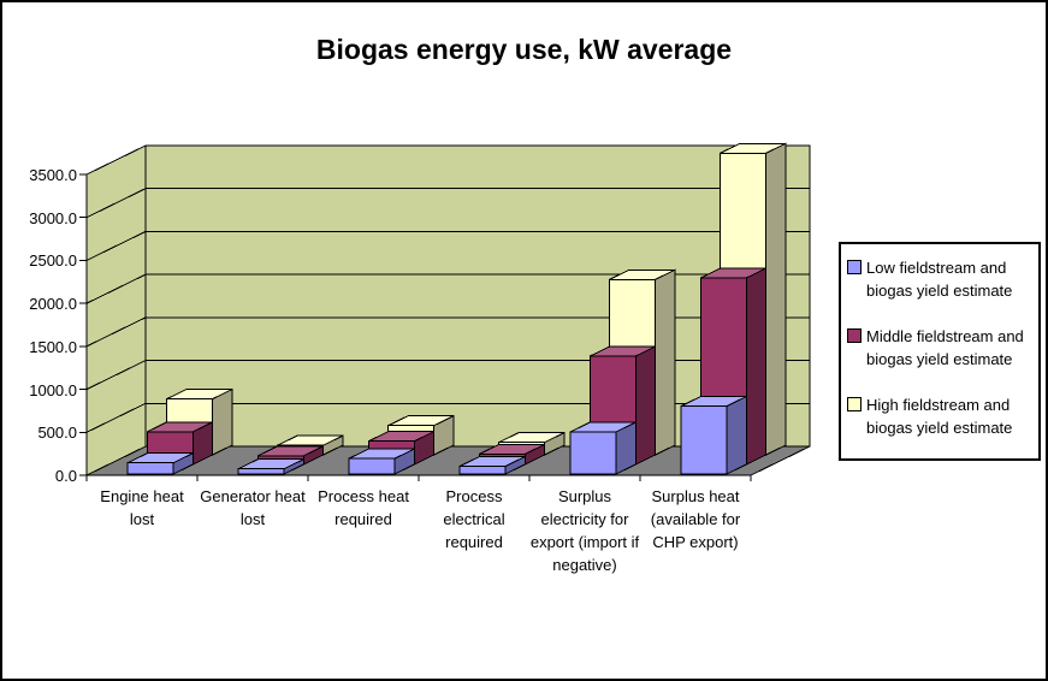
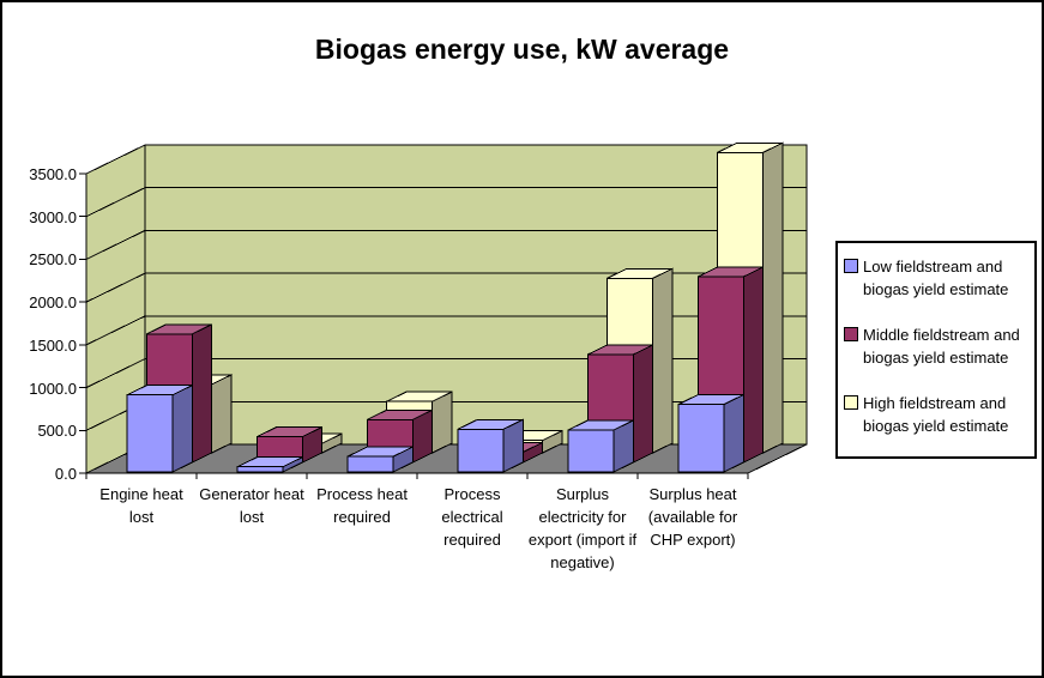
Low fieldstream and biogas yield estimate/Engine heat lost: 100 -> 900
Middle fieldstream and biogas yield estimate/Engine heat lost: 400 -> 1500
High fieldstream and biogas yield estimate/Engine heat lost: 600 -> 800
Middle fieldstream and biogas yield estimate/Generator heat lost: 100 -> 300
Middle fieldstream and biogas yield estimate/Process heat required: 300 -> 500
High fieldstream and biogas yield estimate/Process heat required: 300 -> 600
Low fieldstream and biogas yield estimate/Process electrical required: 100 -> 500
